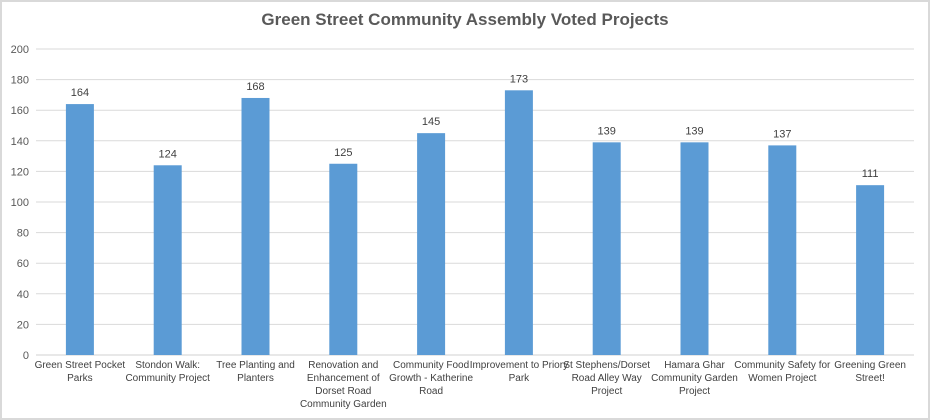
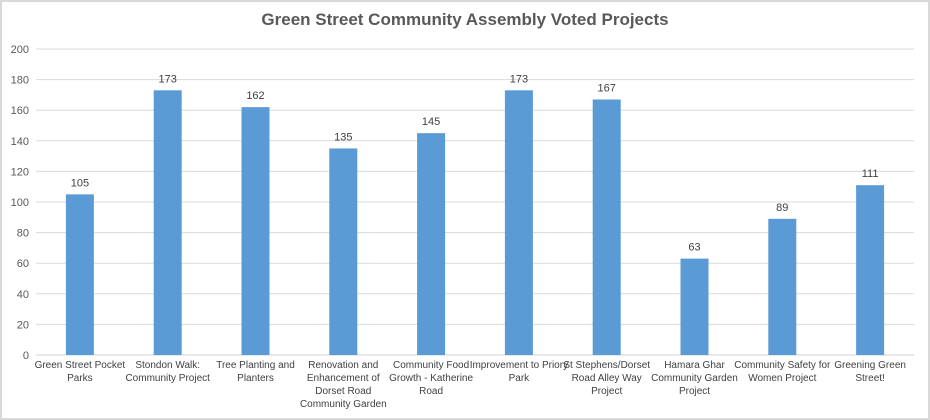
Green Street Pocket Parks: 164 -> 105
Stondon Walk: Community Project: 124 -> 173
Tree Planting and Planters: 168 -> 162
Renovation and Enhancement of Dorset Road Community Garden: 125 -> 135
St Stephens/Dorset Road Alley Way Project: 139 -> 167
Hamara Ghar Community Garden Project: 139 -> 63
Community Safety for Women Project: 137 -> 89
